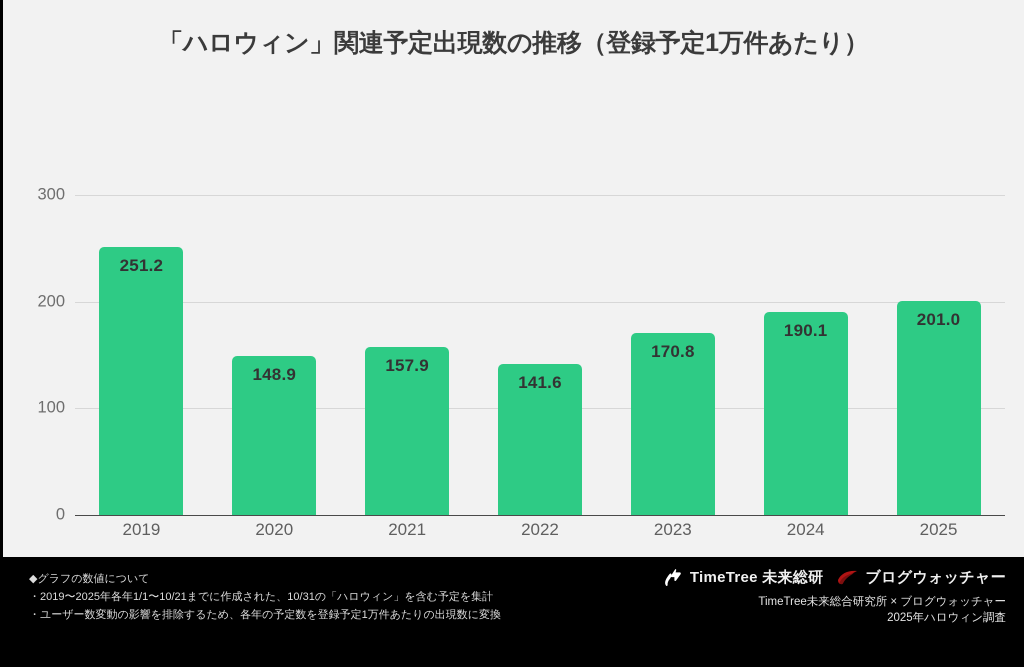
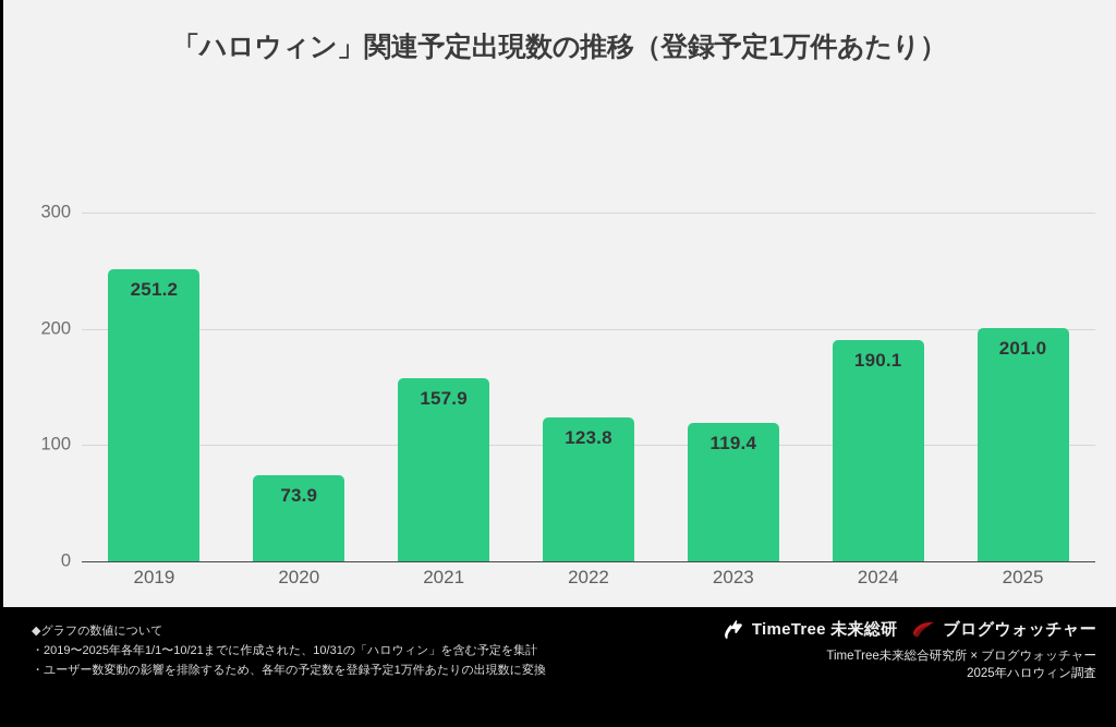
2020: 148.9 -> 73.9
2022: 141.6 -> 123.8
2023: 170.8 -> 119.4
